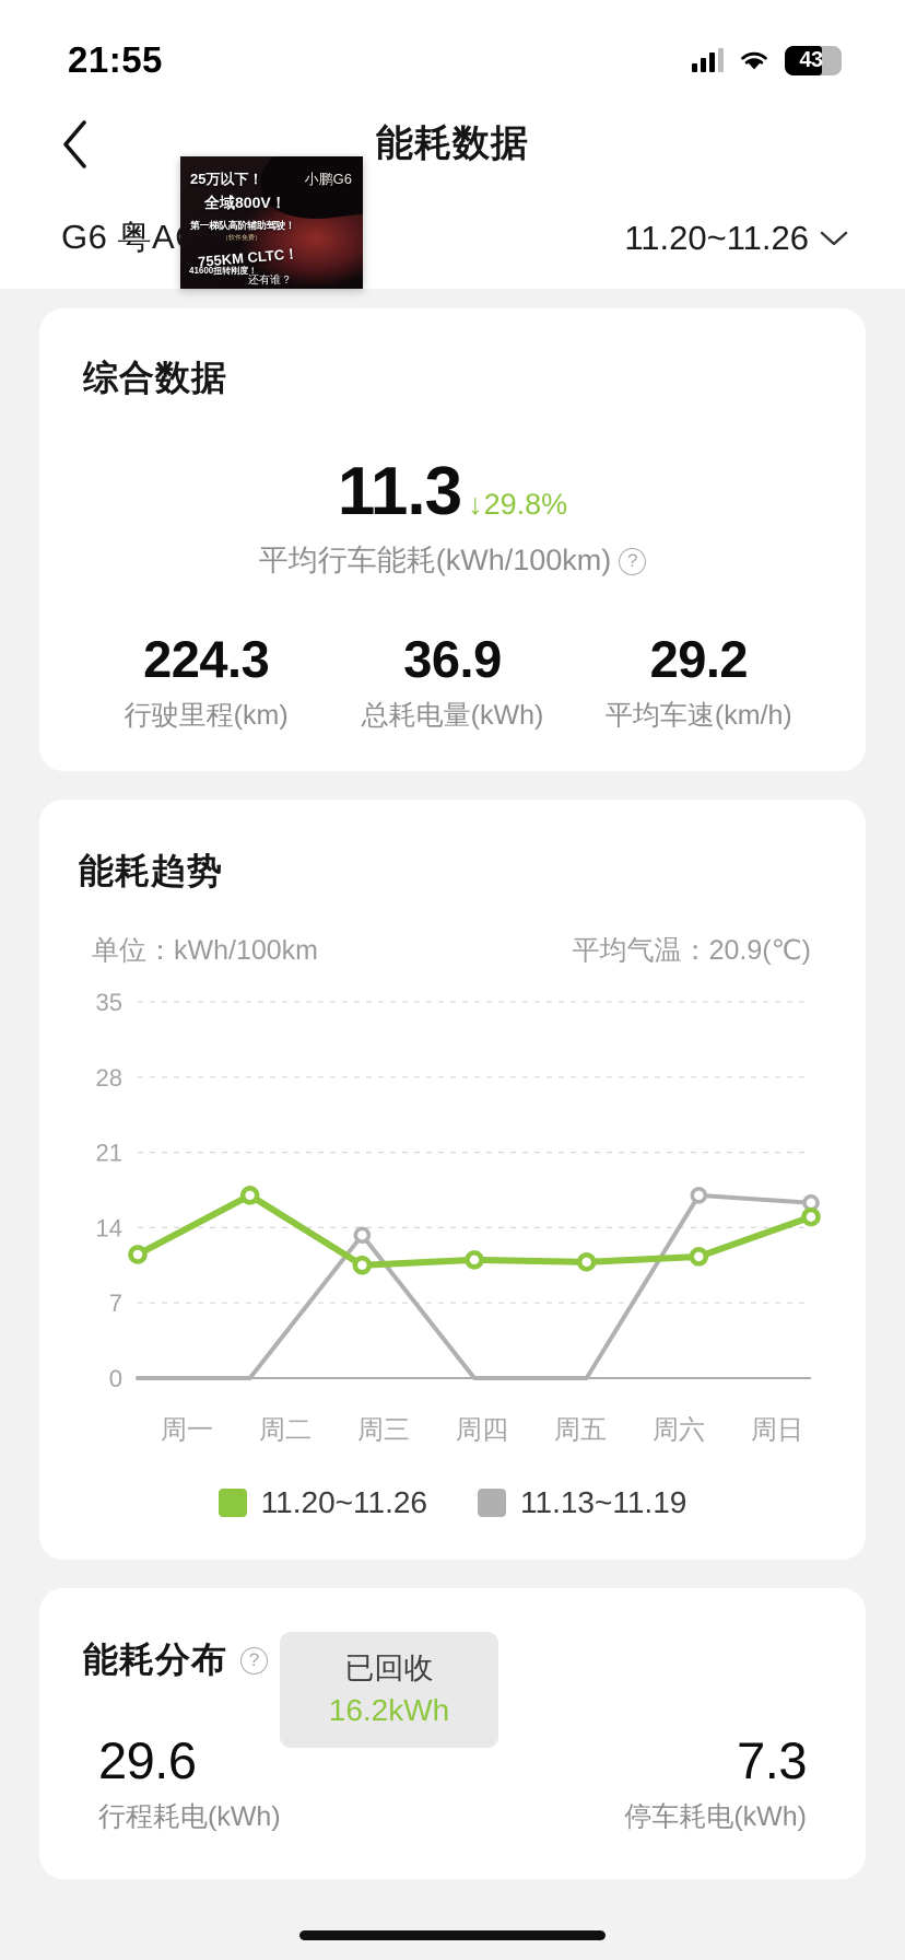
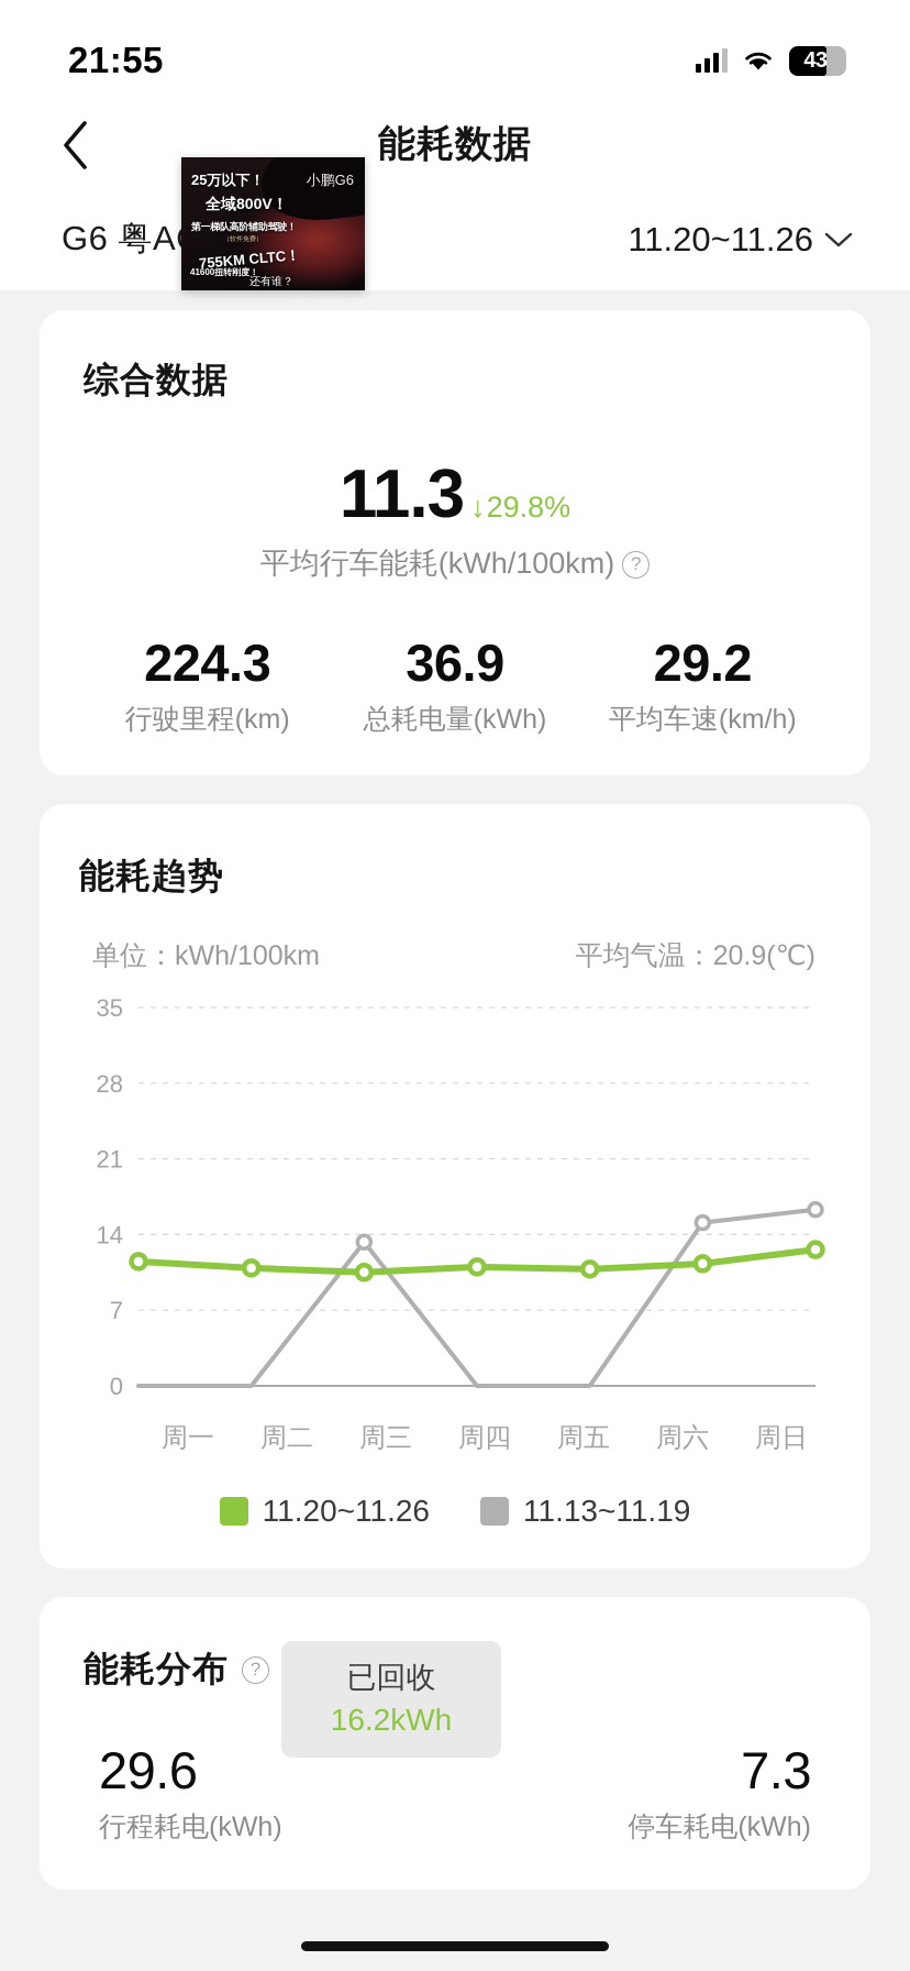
11.20~11.26/周二: 17 -> 11
11.13~11.19/周六: 17 -> 15
11.20~11.26/周日: 15 -> 13
